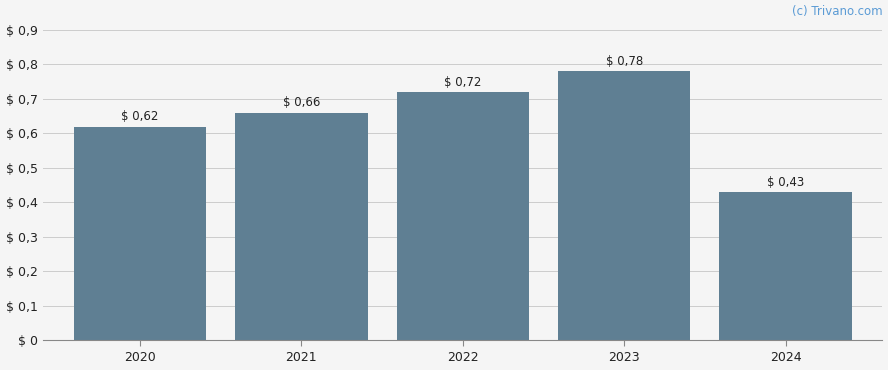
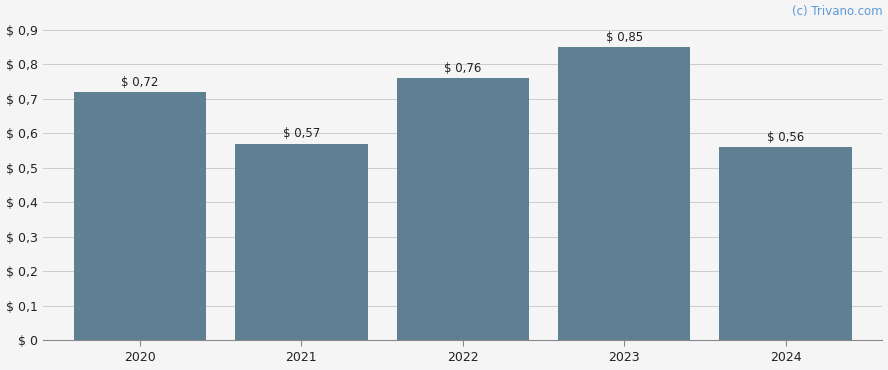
2020: 0,62 -> 0,72
2021: 0,66 -> 0,57
2022: 0,72 -> 0,76
2023: 0,78 -> 0,85
2024: 0,43 -> 0,56
